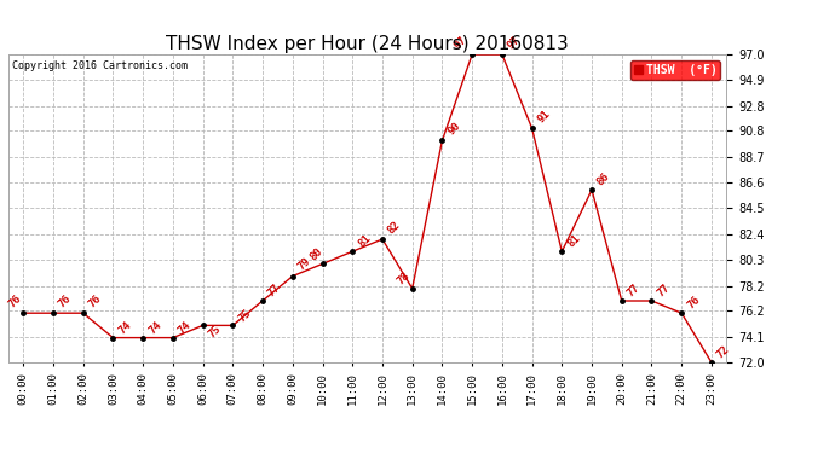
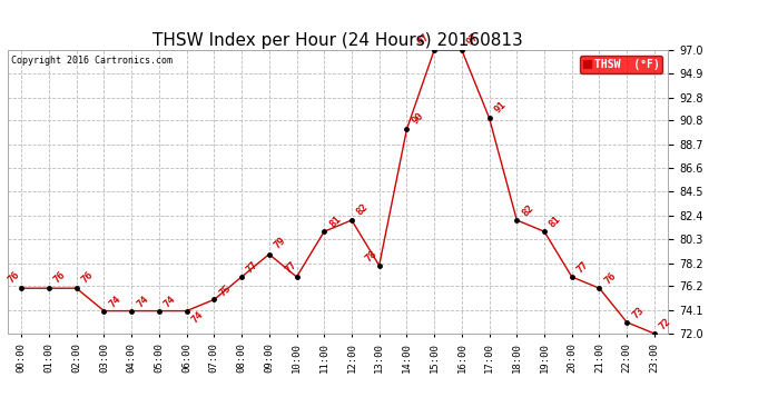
06:00: 75 -> 74
10:00: 80 -> 77
18:00: 81 -> 82
19:00: 86 -> 81
21:00: 77 -> 76
22:00: 76 -> 73
